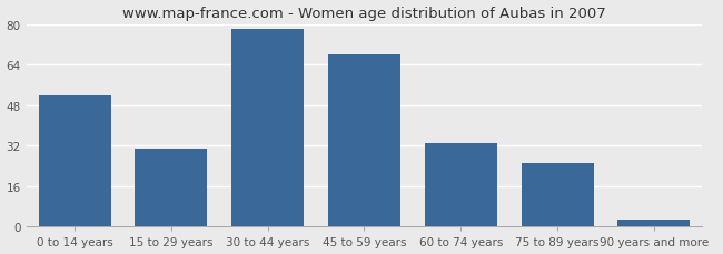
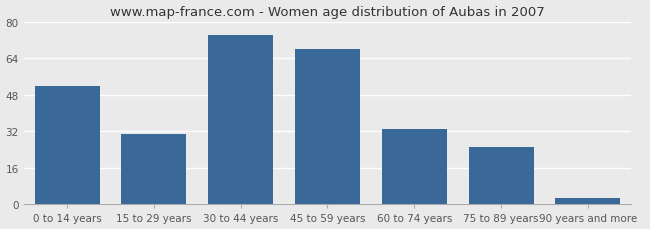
30 to 44 years: 78 -> 74
